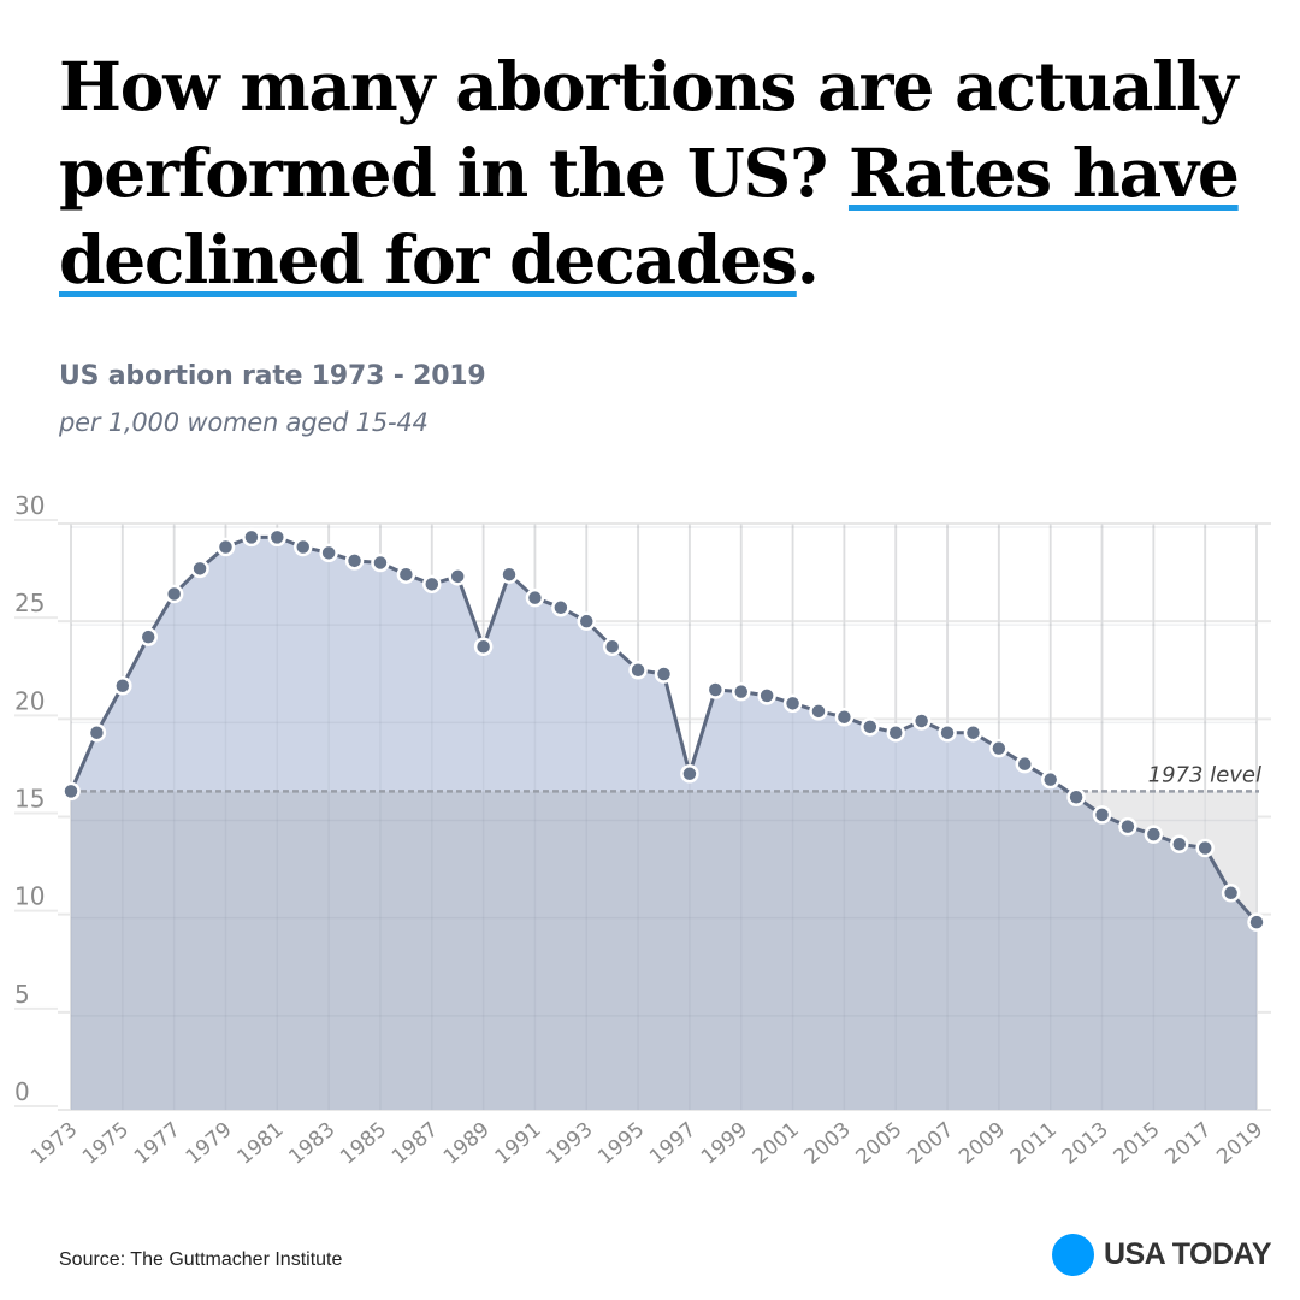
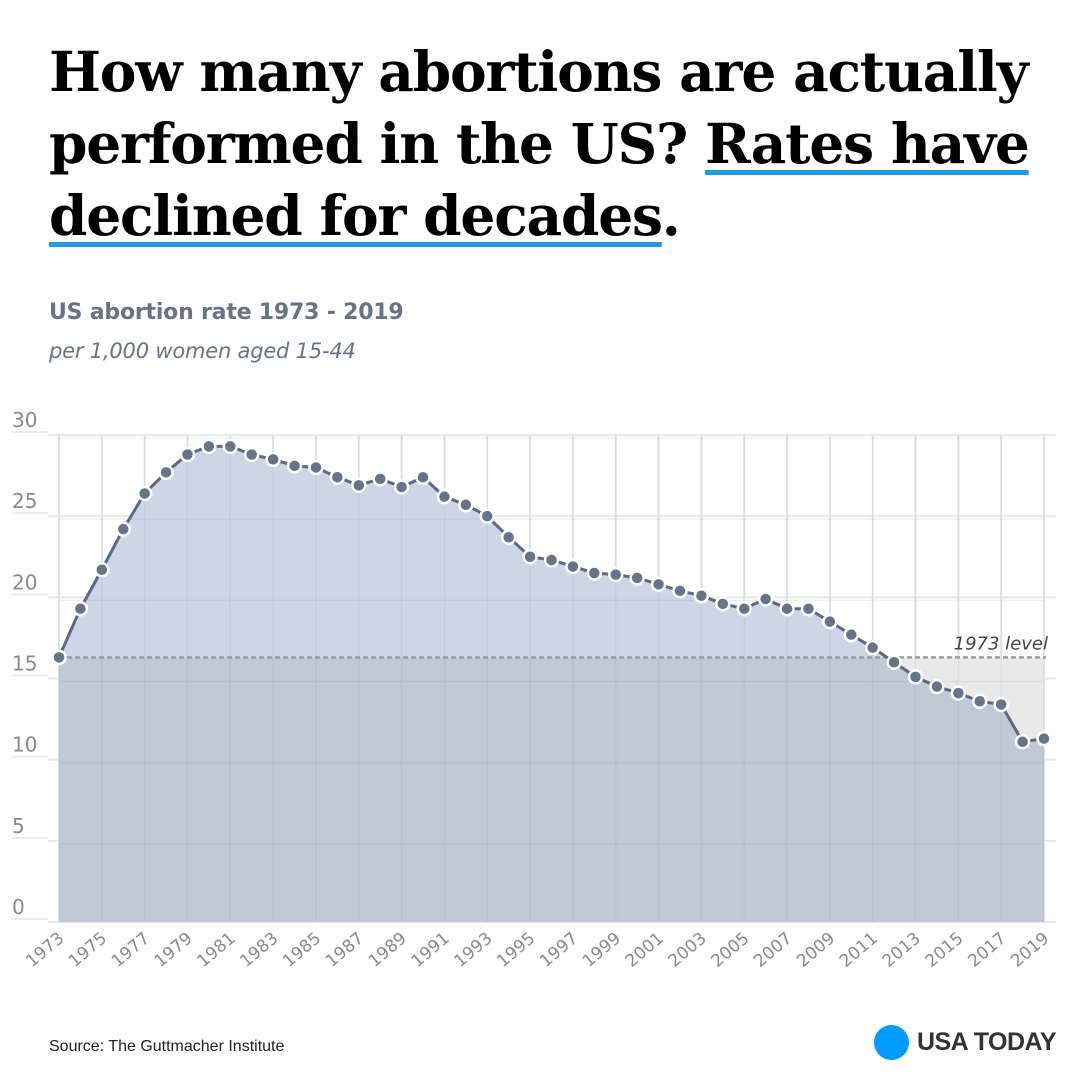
1989: 23.7 -> 26.8
1997: 17.2 -> 21.9
2019: 9.6 -> 11.3
